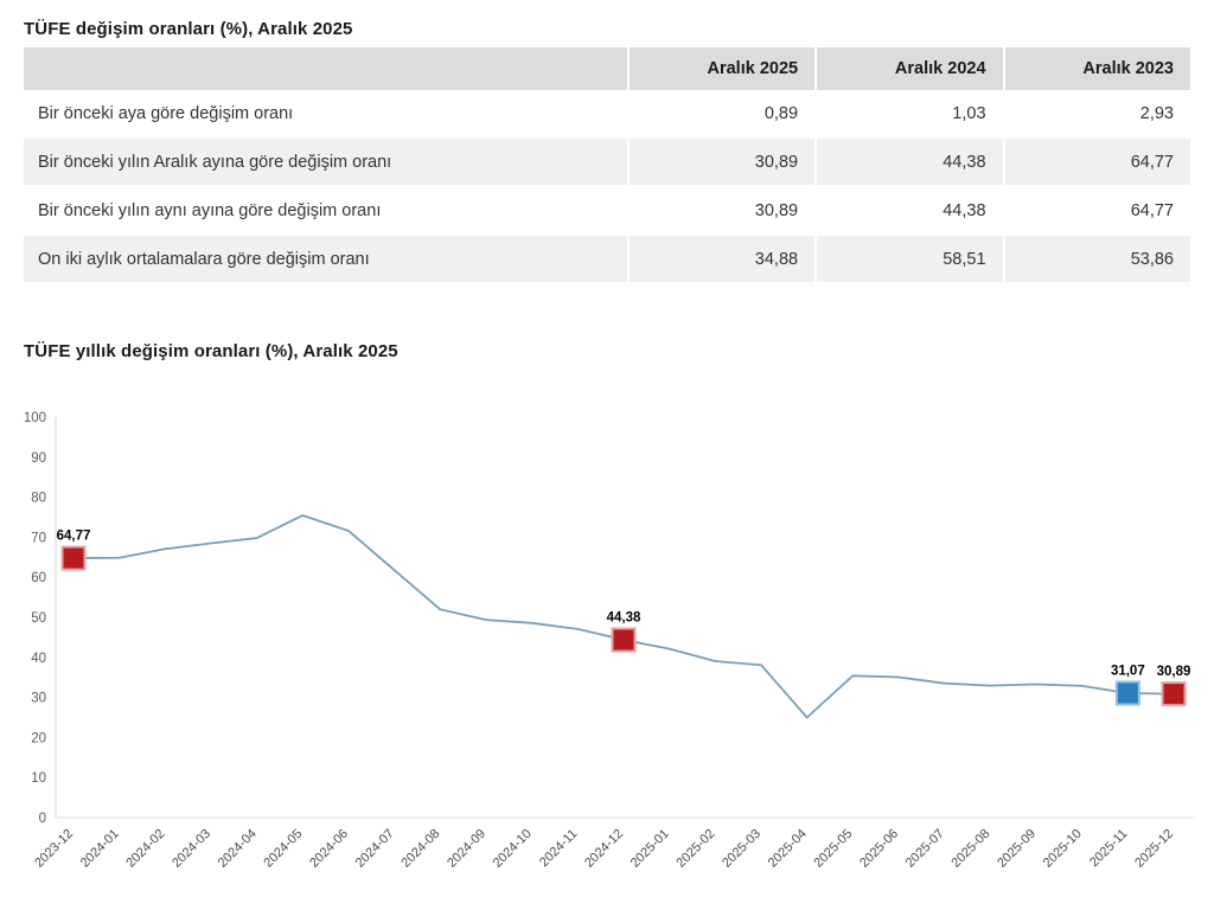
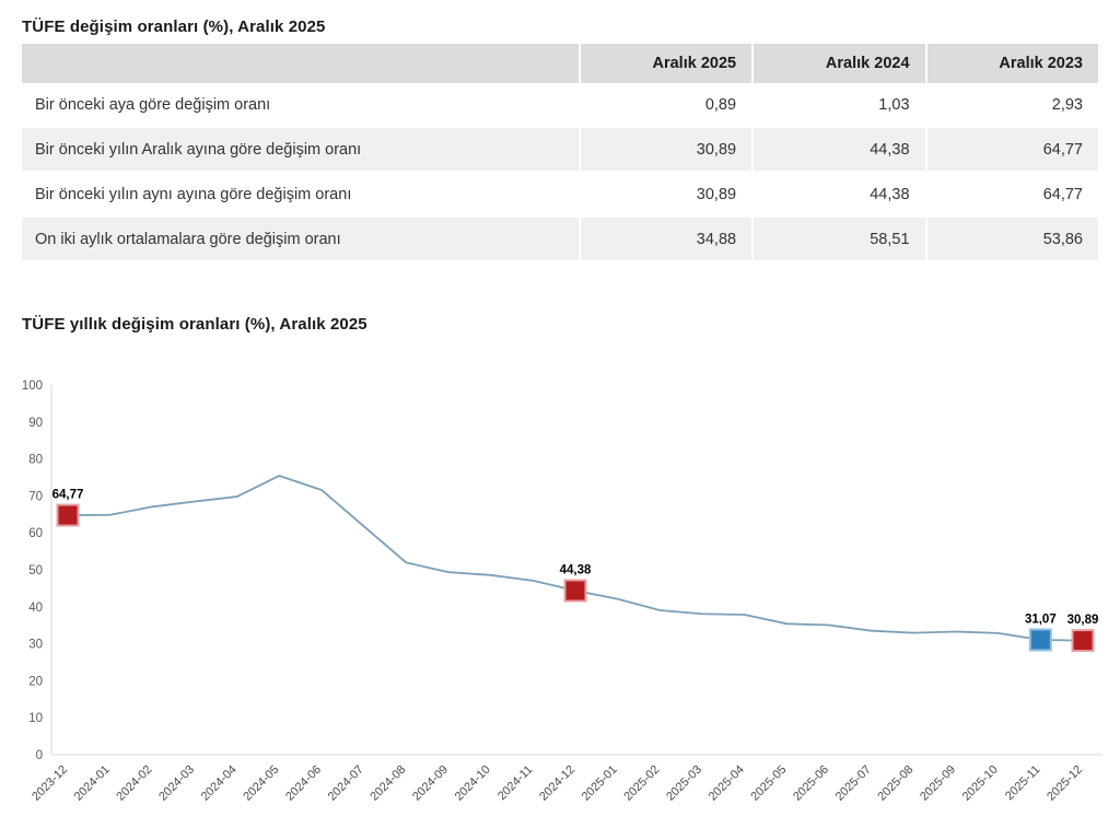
2025-04: 25 -> 38
